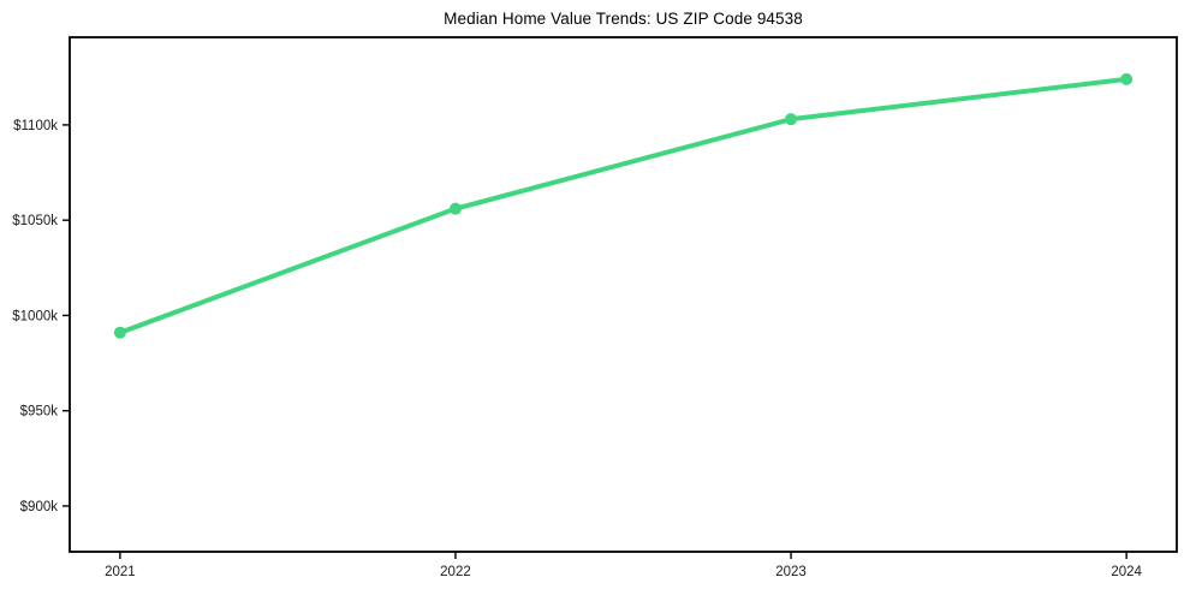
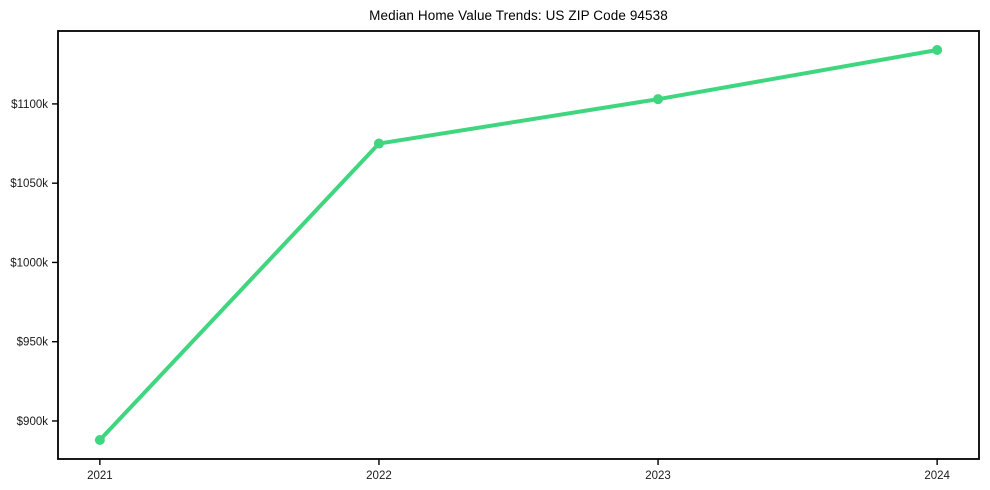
2021: $991k -> $888k
2022: $1056k -> $1075k
2024: $1124k -> $1134k
